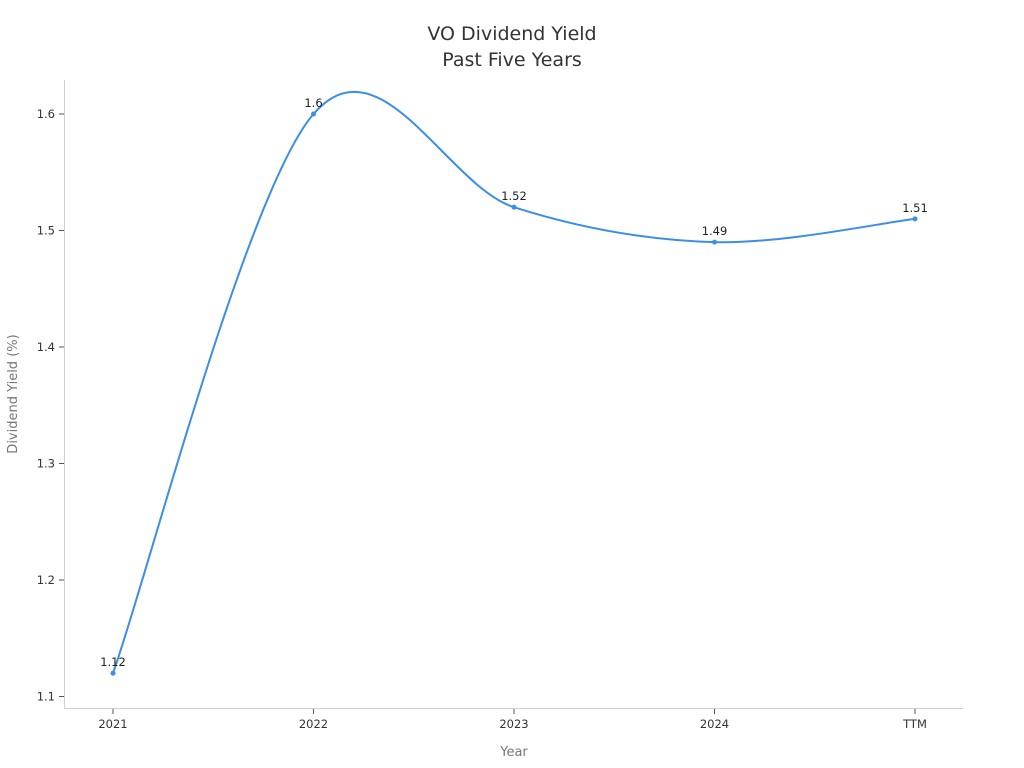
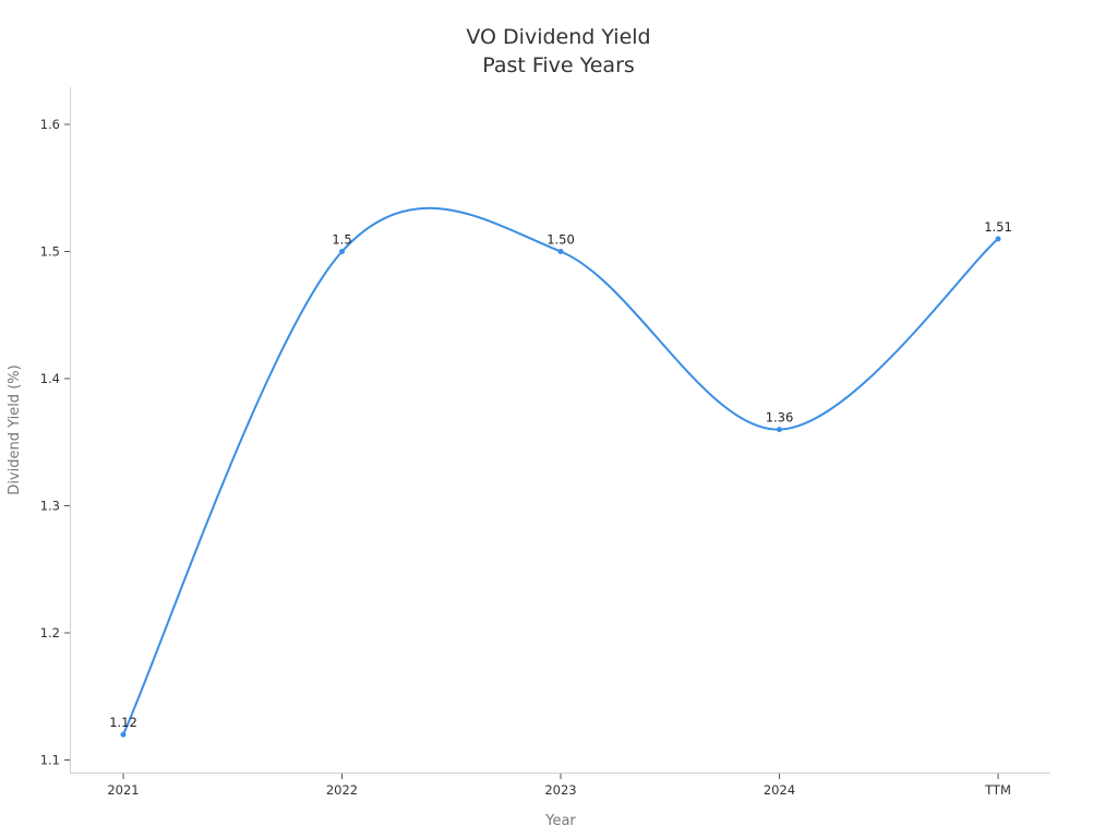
2022: 1.6 -> 1.5
2023: 1.52 -> 1.50
2024: 1.49 -> 1.36
